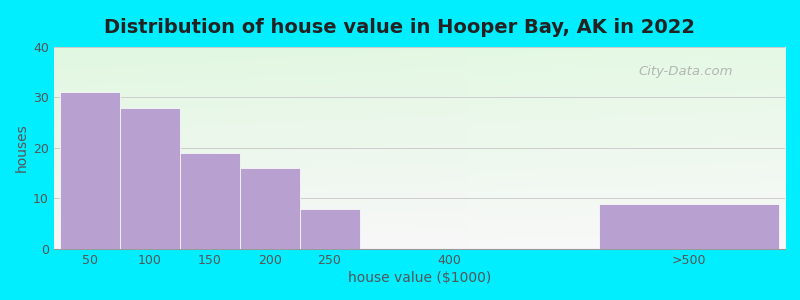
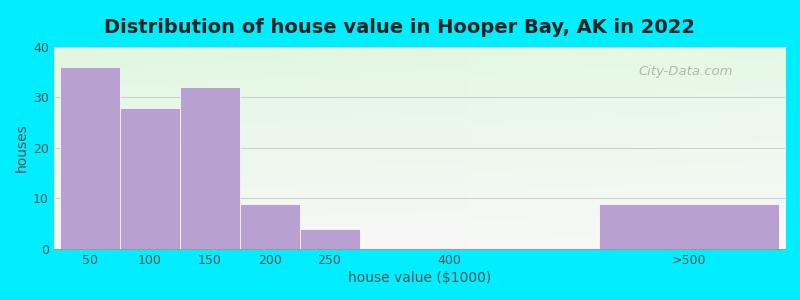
50: 31 -> 36
150: 19 -> 32
200: 16 -> 9
250: 8 -> 4
